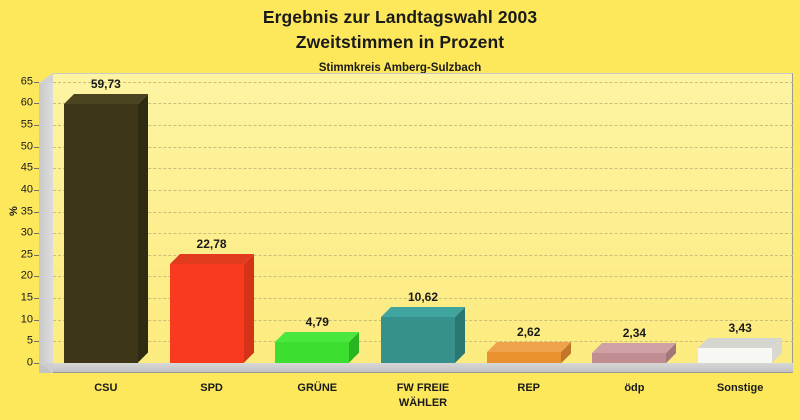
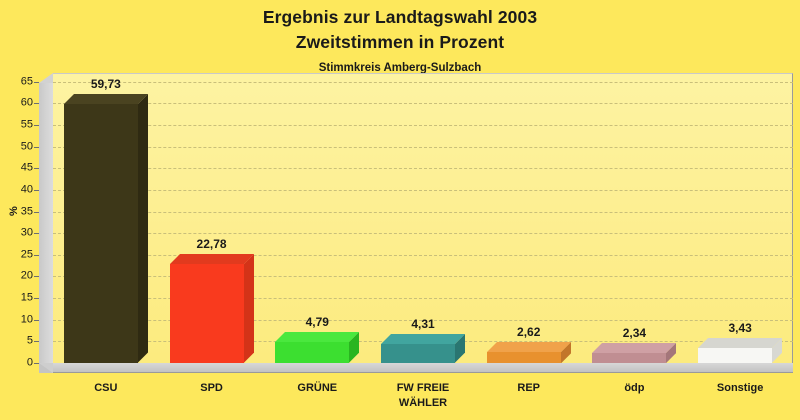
FW FREIE WÄHLER: 10,62 -> 4,31
